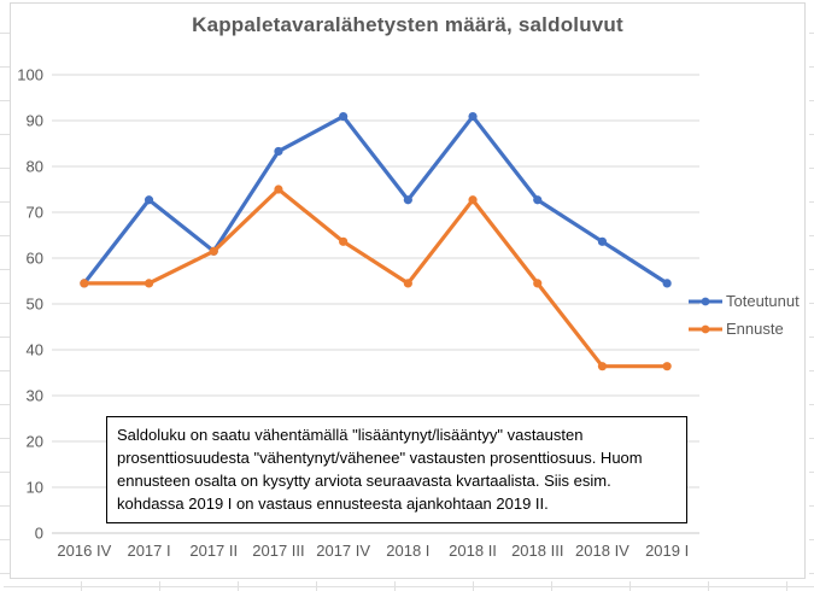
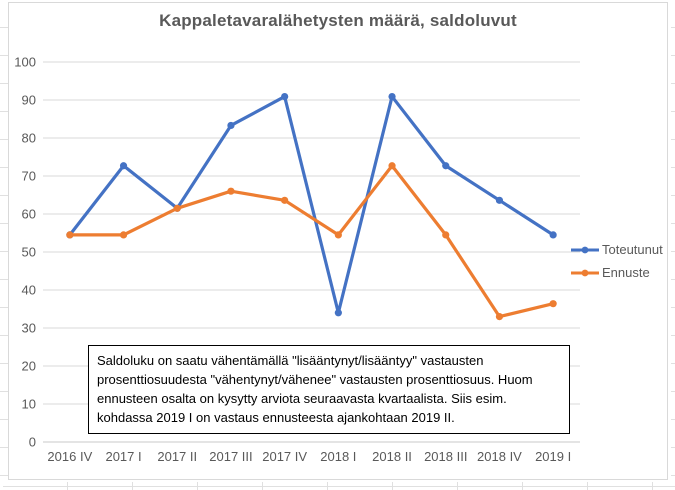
Ennuste/2017 III: 75 -> 66
Toteutunut/2018 I: 73 -> 34
Ennuste/2018 IV: 36 -> 33
